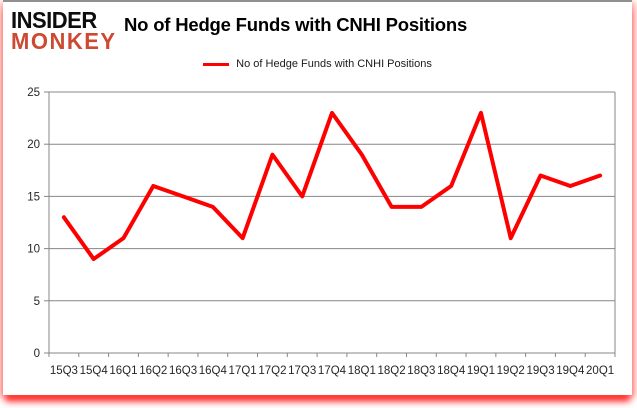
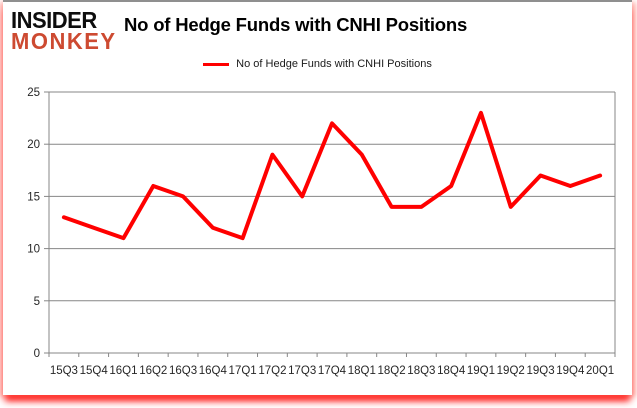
15Q4: 9 -> 12
16Q4: 14 -> 12
17Q4: 23 -> 22
19Q2: 11 -> 14
